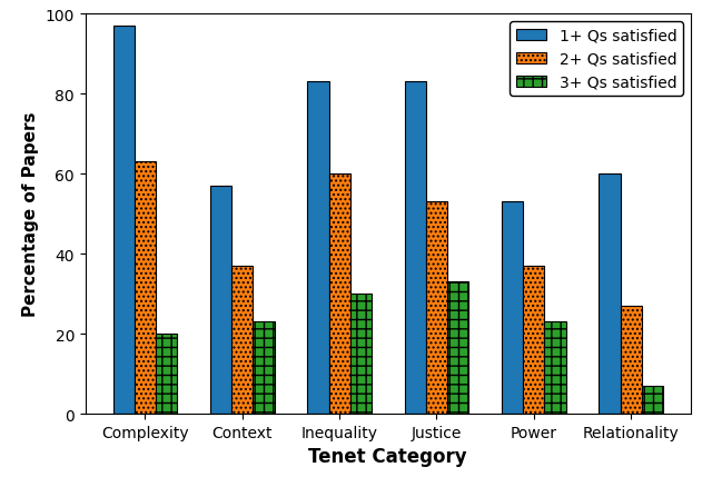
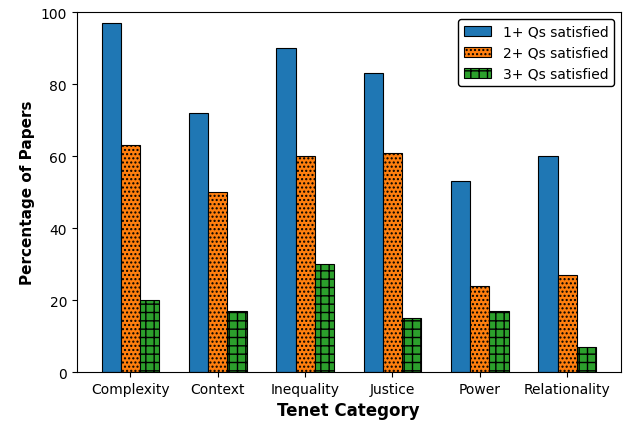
1+ Qs satisfied/Context: 57 -> 72
2+ Qs satisfied/Context: 37 -> 50
3+ Qs satisfied/Context: 23 -> 17
1+ Qs satisfied/Inequality: 83 -> 90
2+ Qs satisfied/Justice: 53 -> 61
3+ Qs satisfied/Justice: 33 -> 15
2+ Qs satisfied/Power: 37 -> 24
3+ Qs satisfied/Power: 23 -> 17
